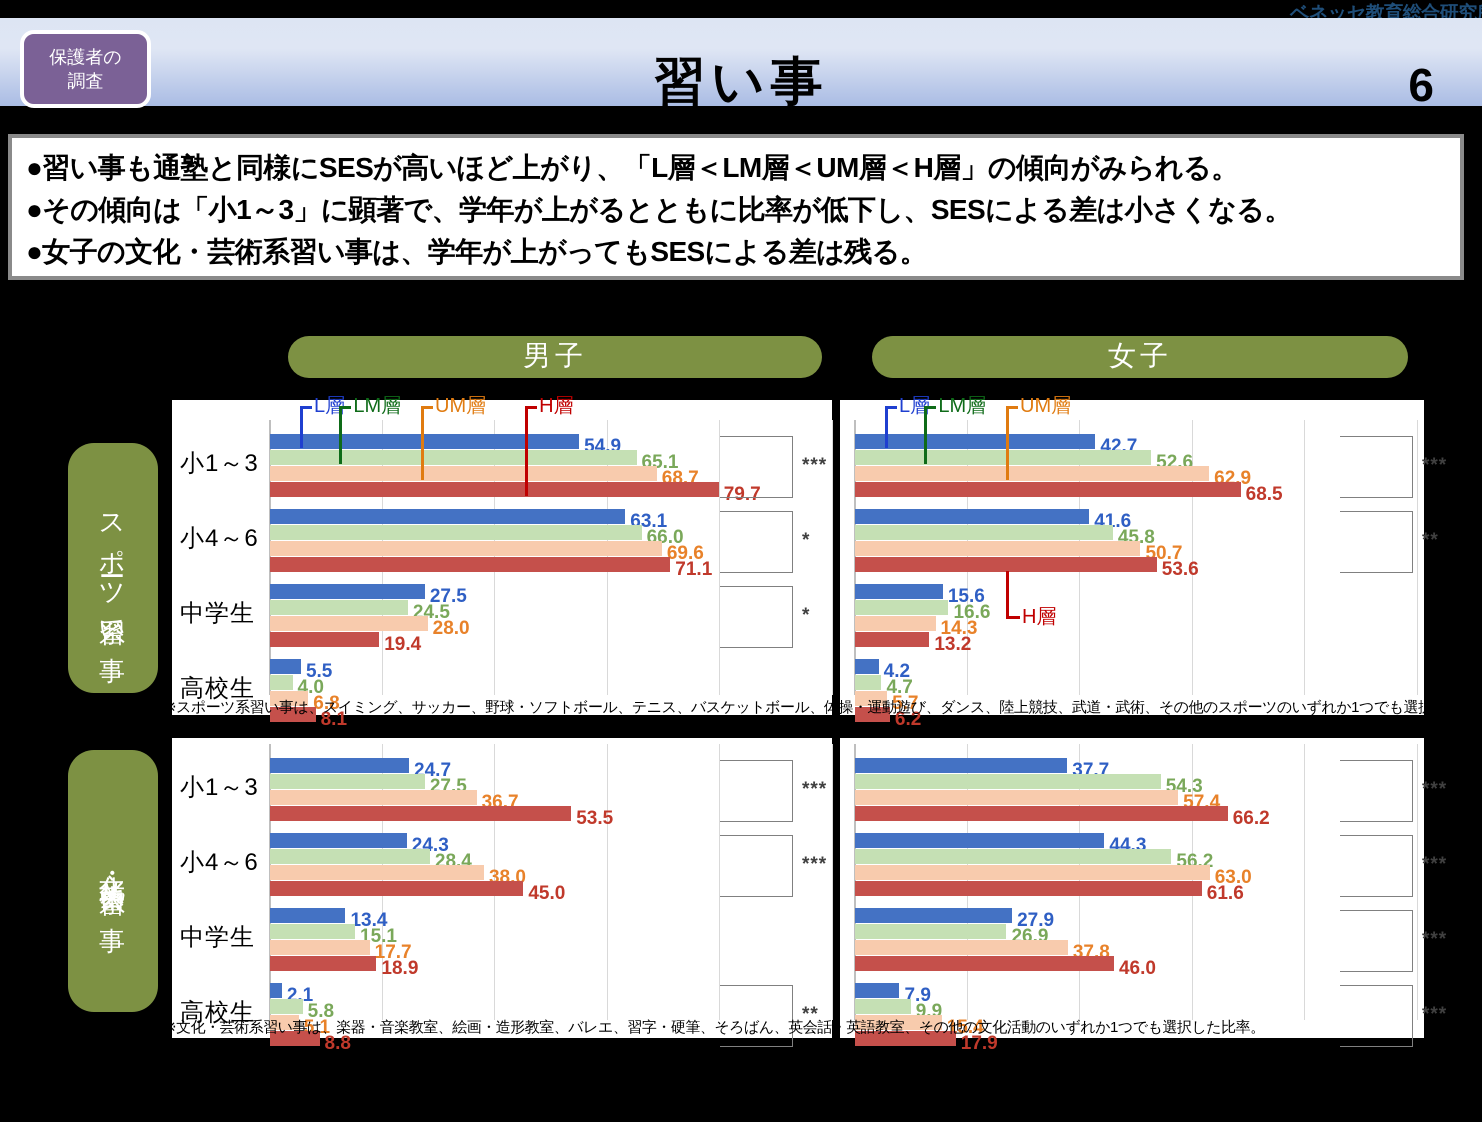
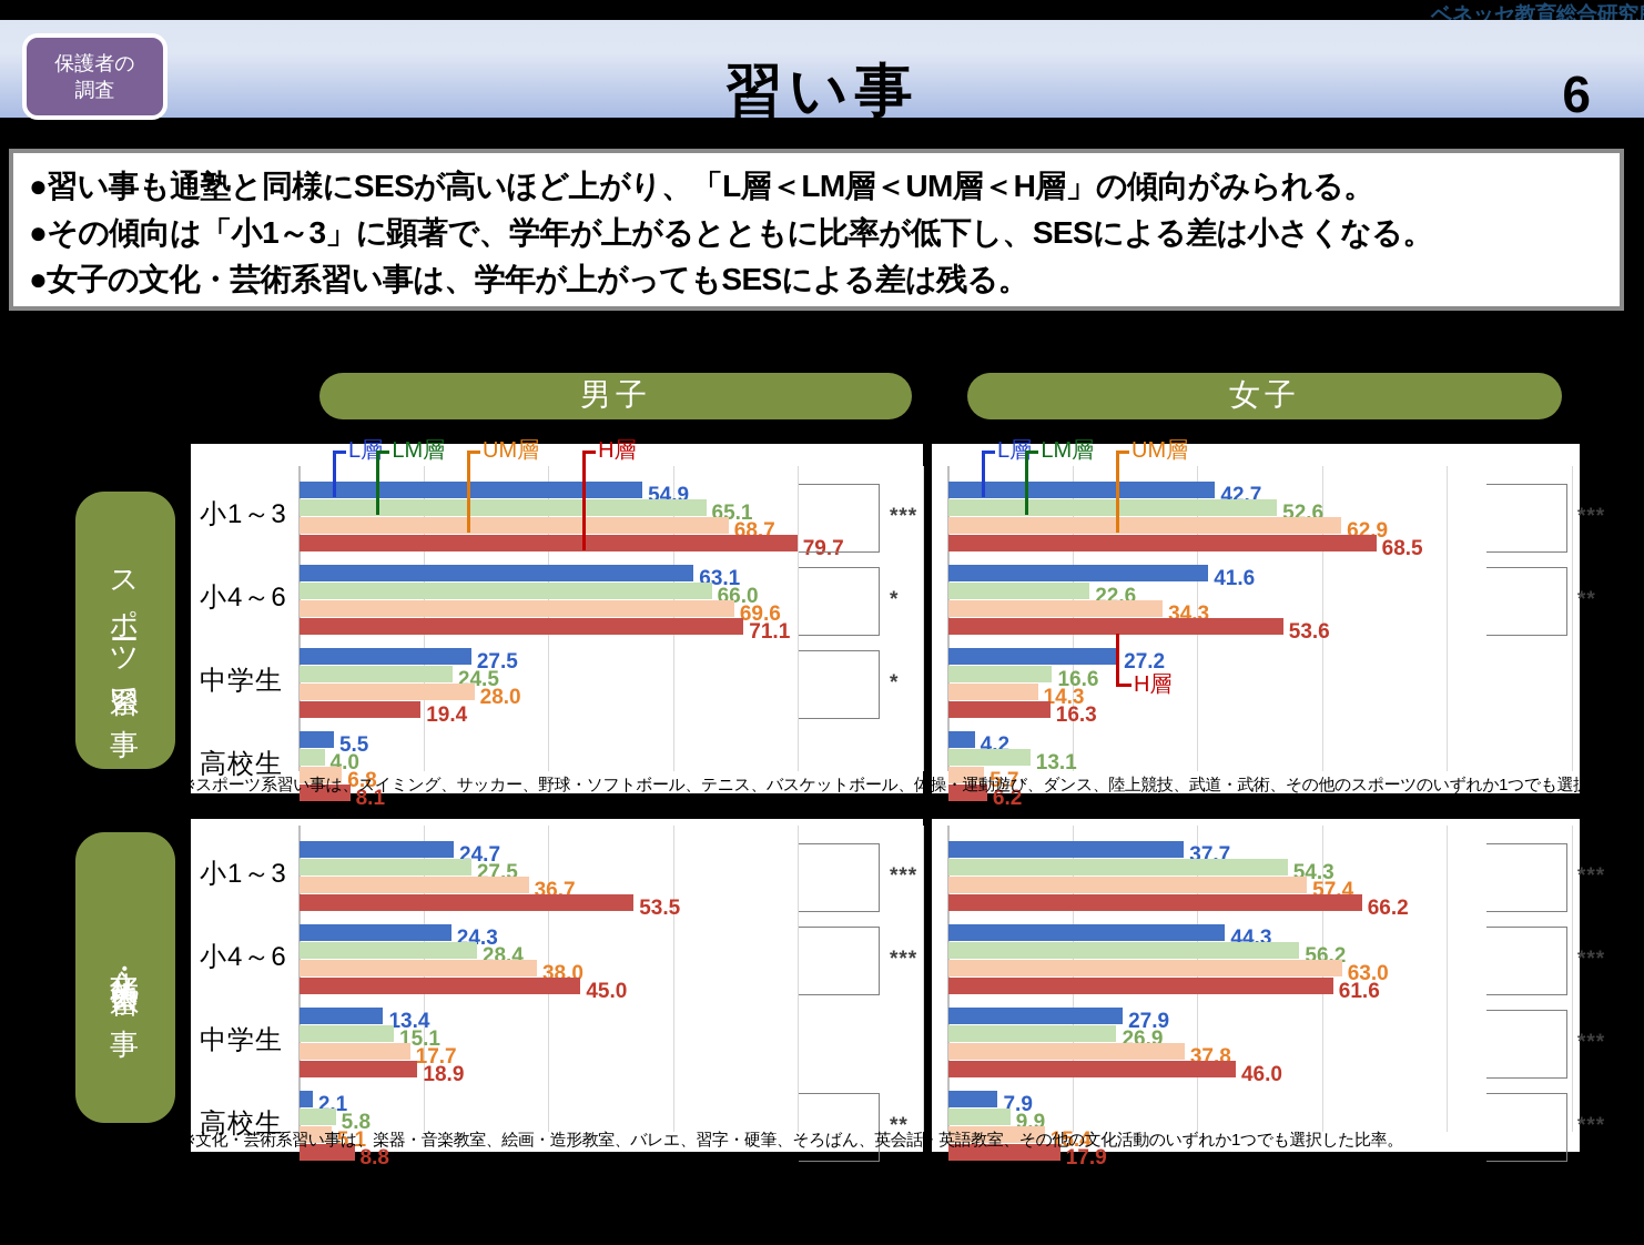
女子 スポーツ系習い事/LM層/小4～6: 45.8 -> 22.6
女子 スポーツ系習い事/UM層/小4～6: 50.7 -> 34.3
女子 スポーツ系習い事/L層/中学生: 15.6 -> 27.2
女子 スポーツ系習い事/H層/中学生: 13.2 -> 16.3
女子 スポーツ系習い事/LM層/高校生: 4.7 -> 13.1
